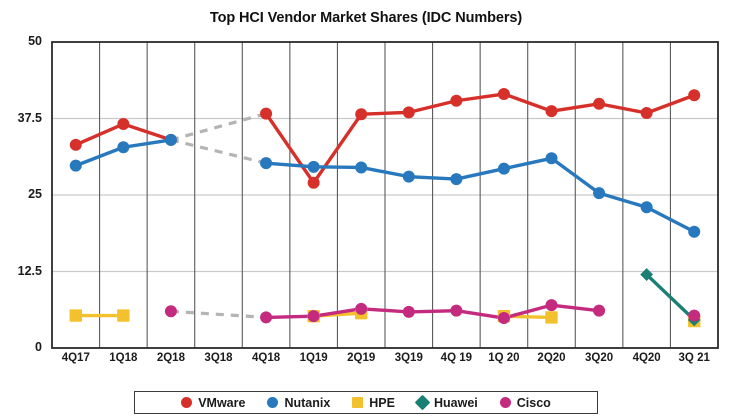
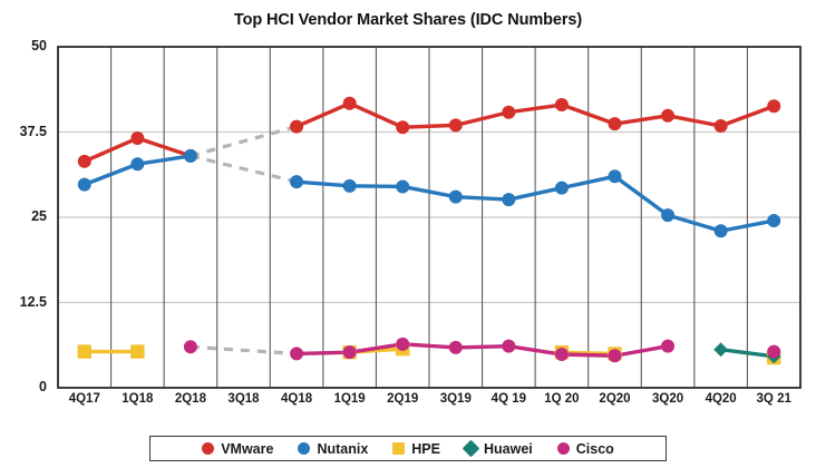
VMware/1Q19: 27 -> 42
Cisco/2Q20: 7 -> 5
Huawei/4Q20: 12 -> 6
Nutanix/3Q 21: 19 -> 24
